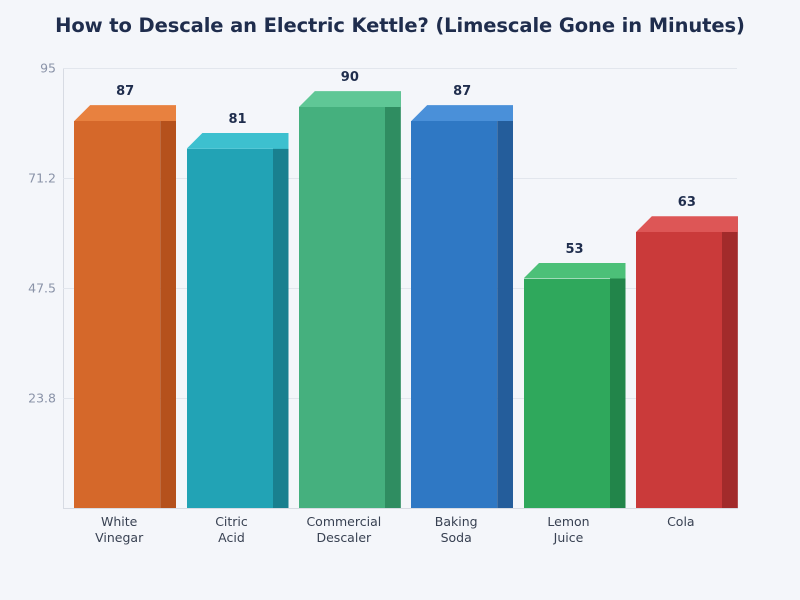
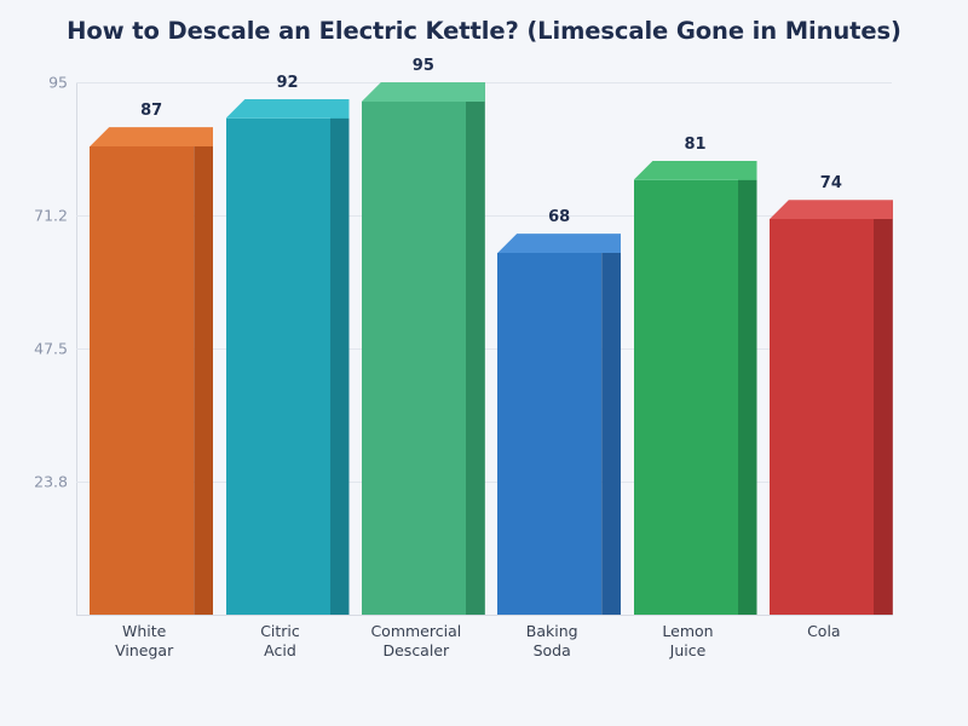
Citric Acid: 81 -> 92
Commercial Descaler: 90 -> 95
Baking Soda: 87 -> 68
Lemon Juice: 53 -> 81
Cola: 63 -> 74
